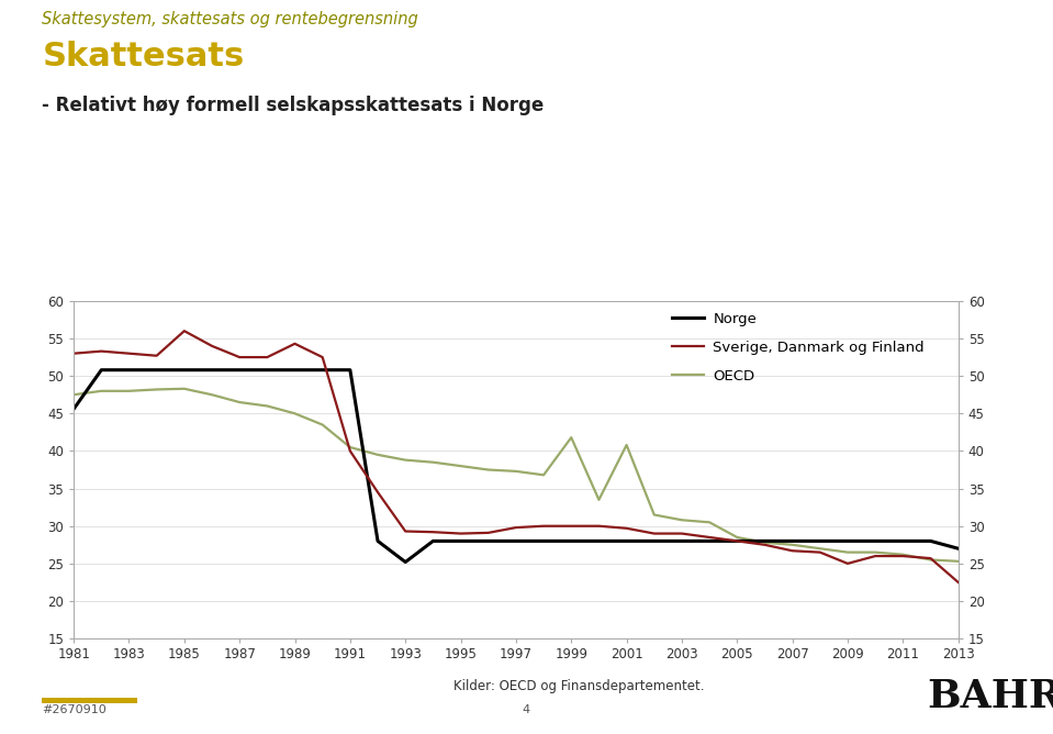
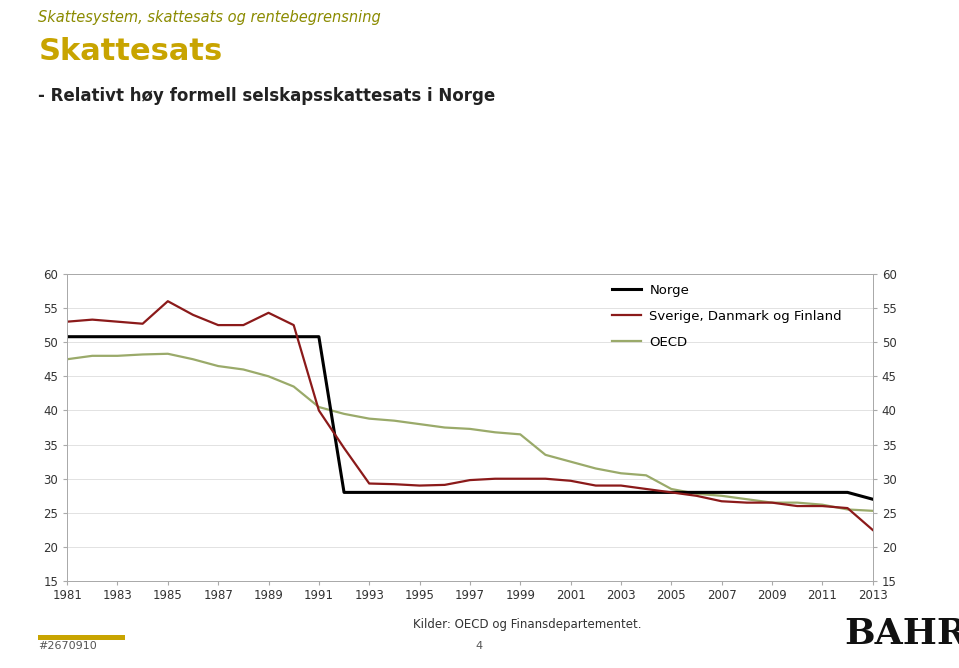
Norge/1981: 45.6 -> 50.8
Norge/1993: 25.2 -> 28.0
OECD/1999: 41.8 -> 36.5
OECD/2001: 40.8 -> 32.5
Sverige, Danmark og Finland/2009: 25.0 -> 26.5
